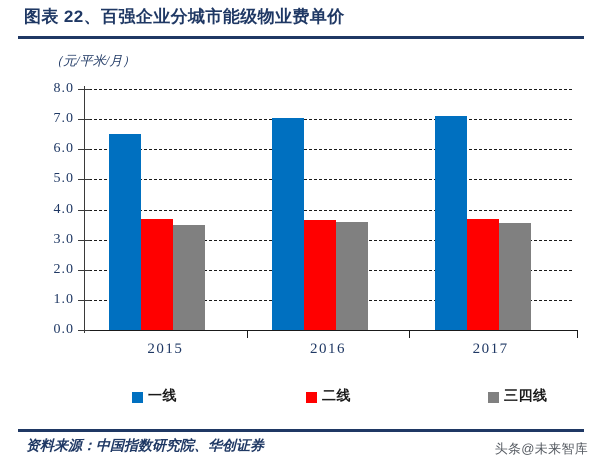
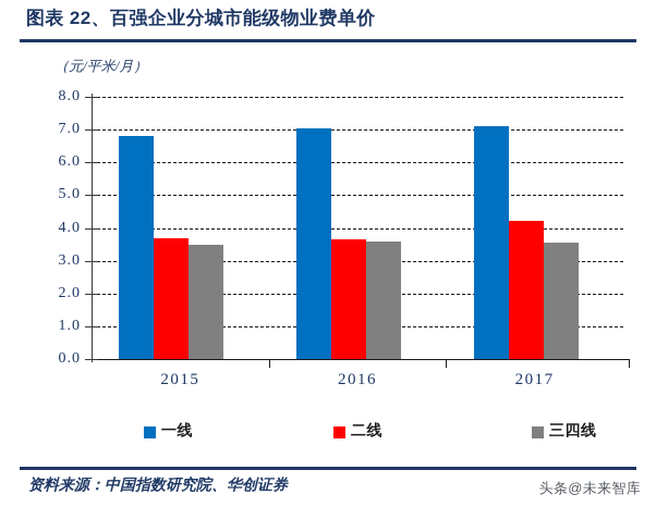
一线/2015: 6.5 -> 6.8
二线/2017: 3.7 -> 4.2
